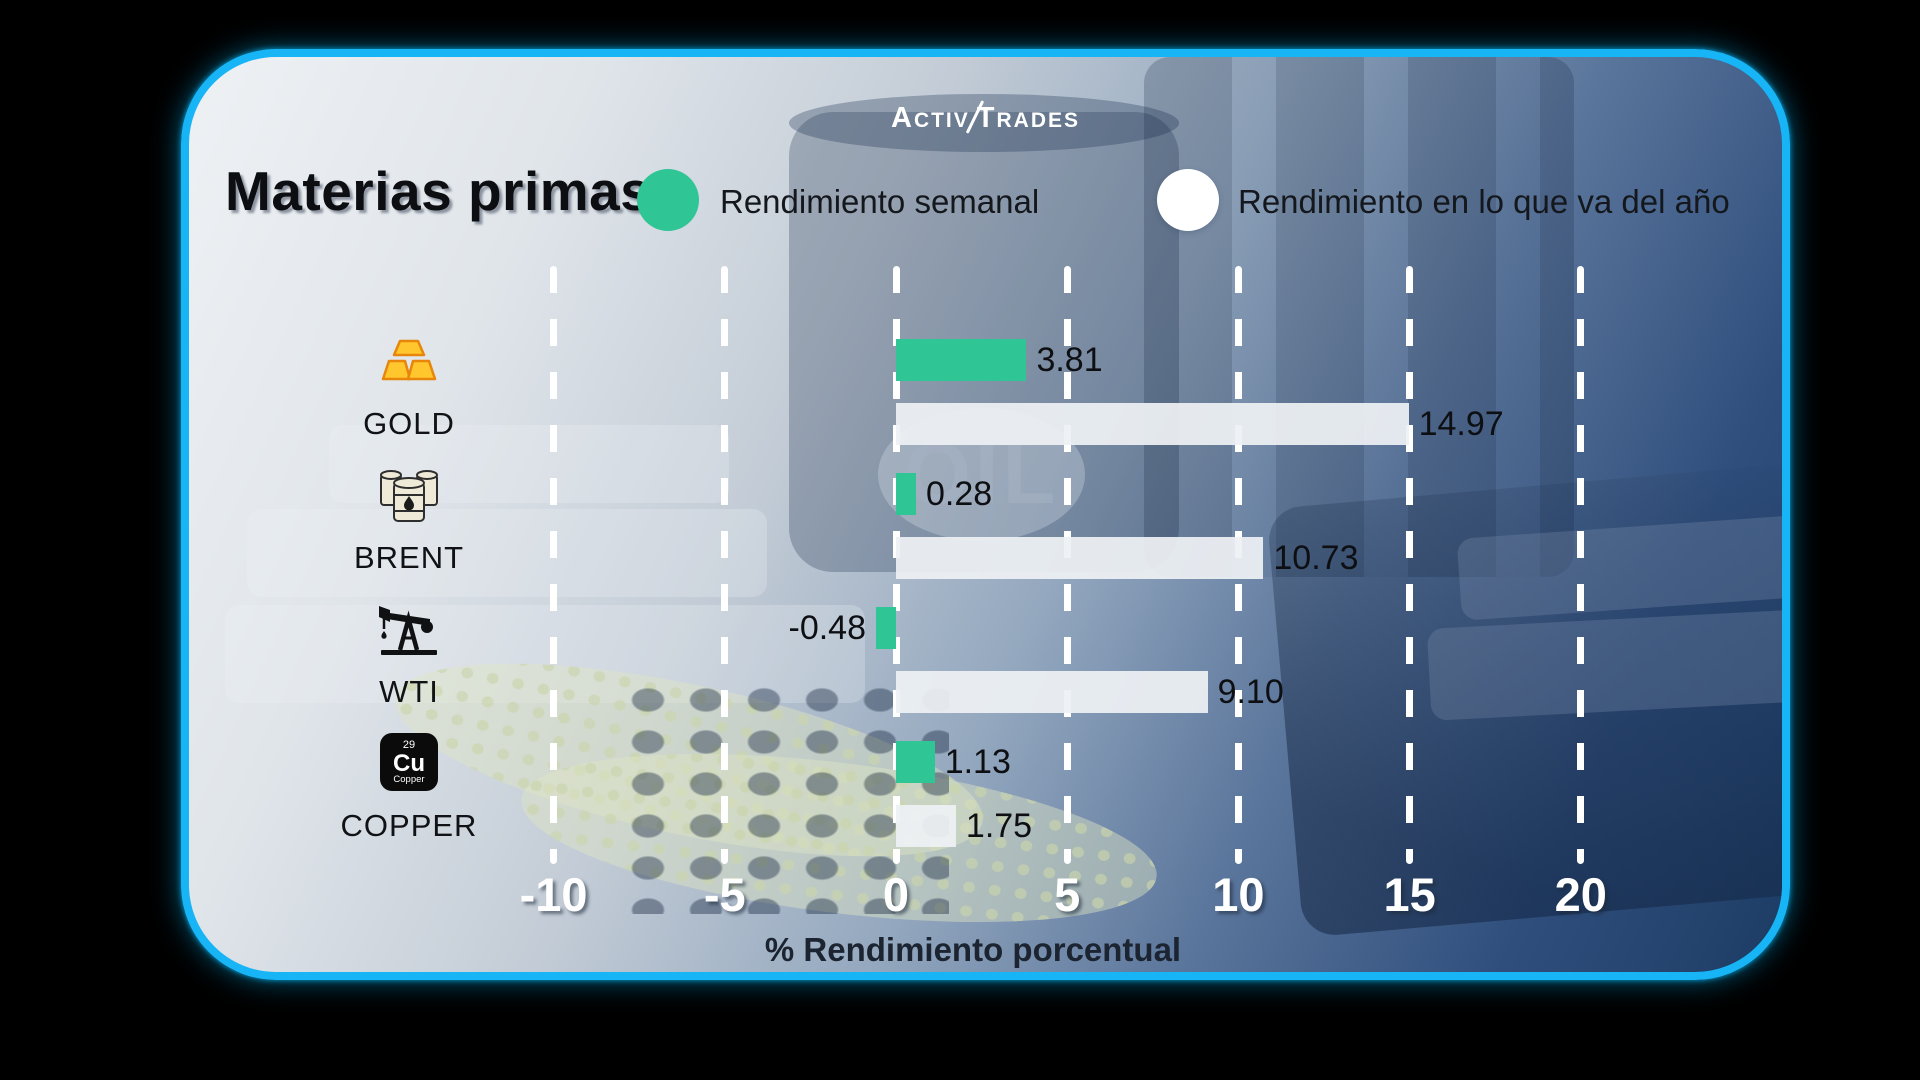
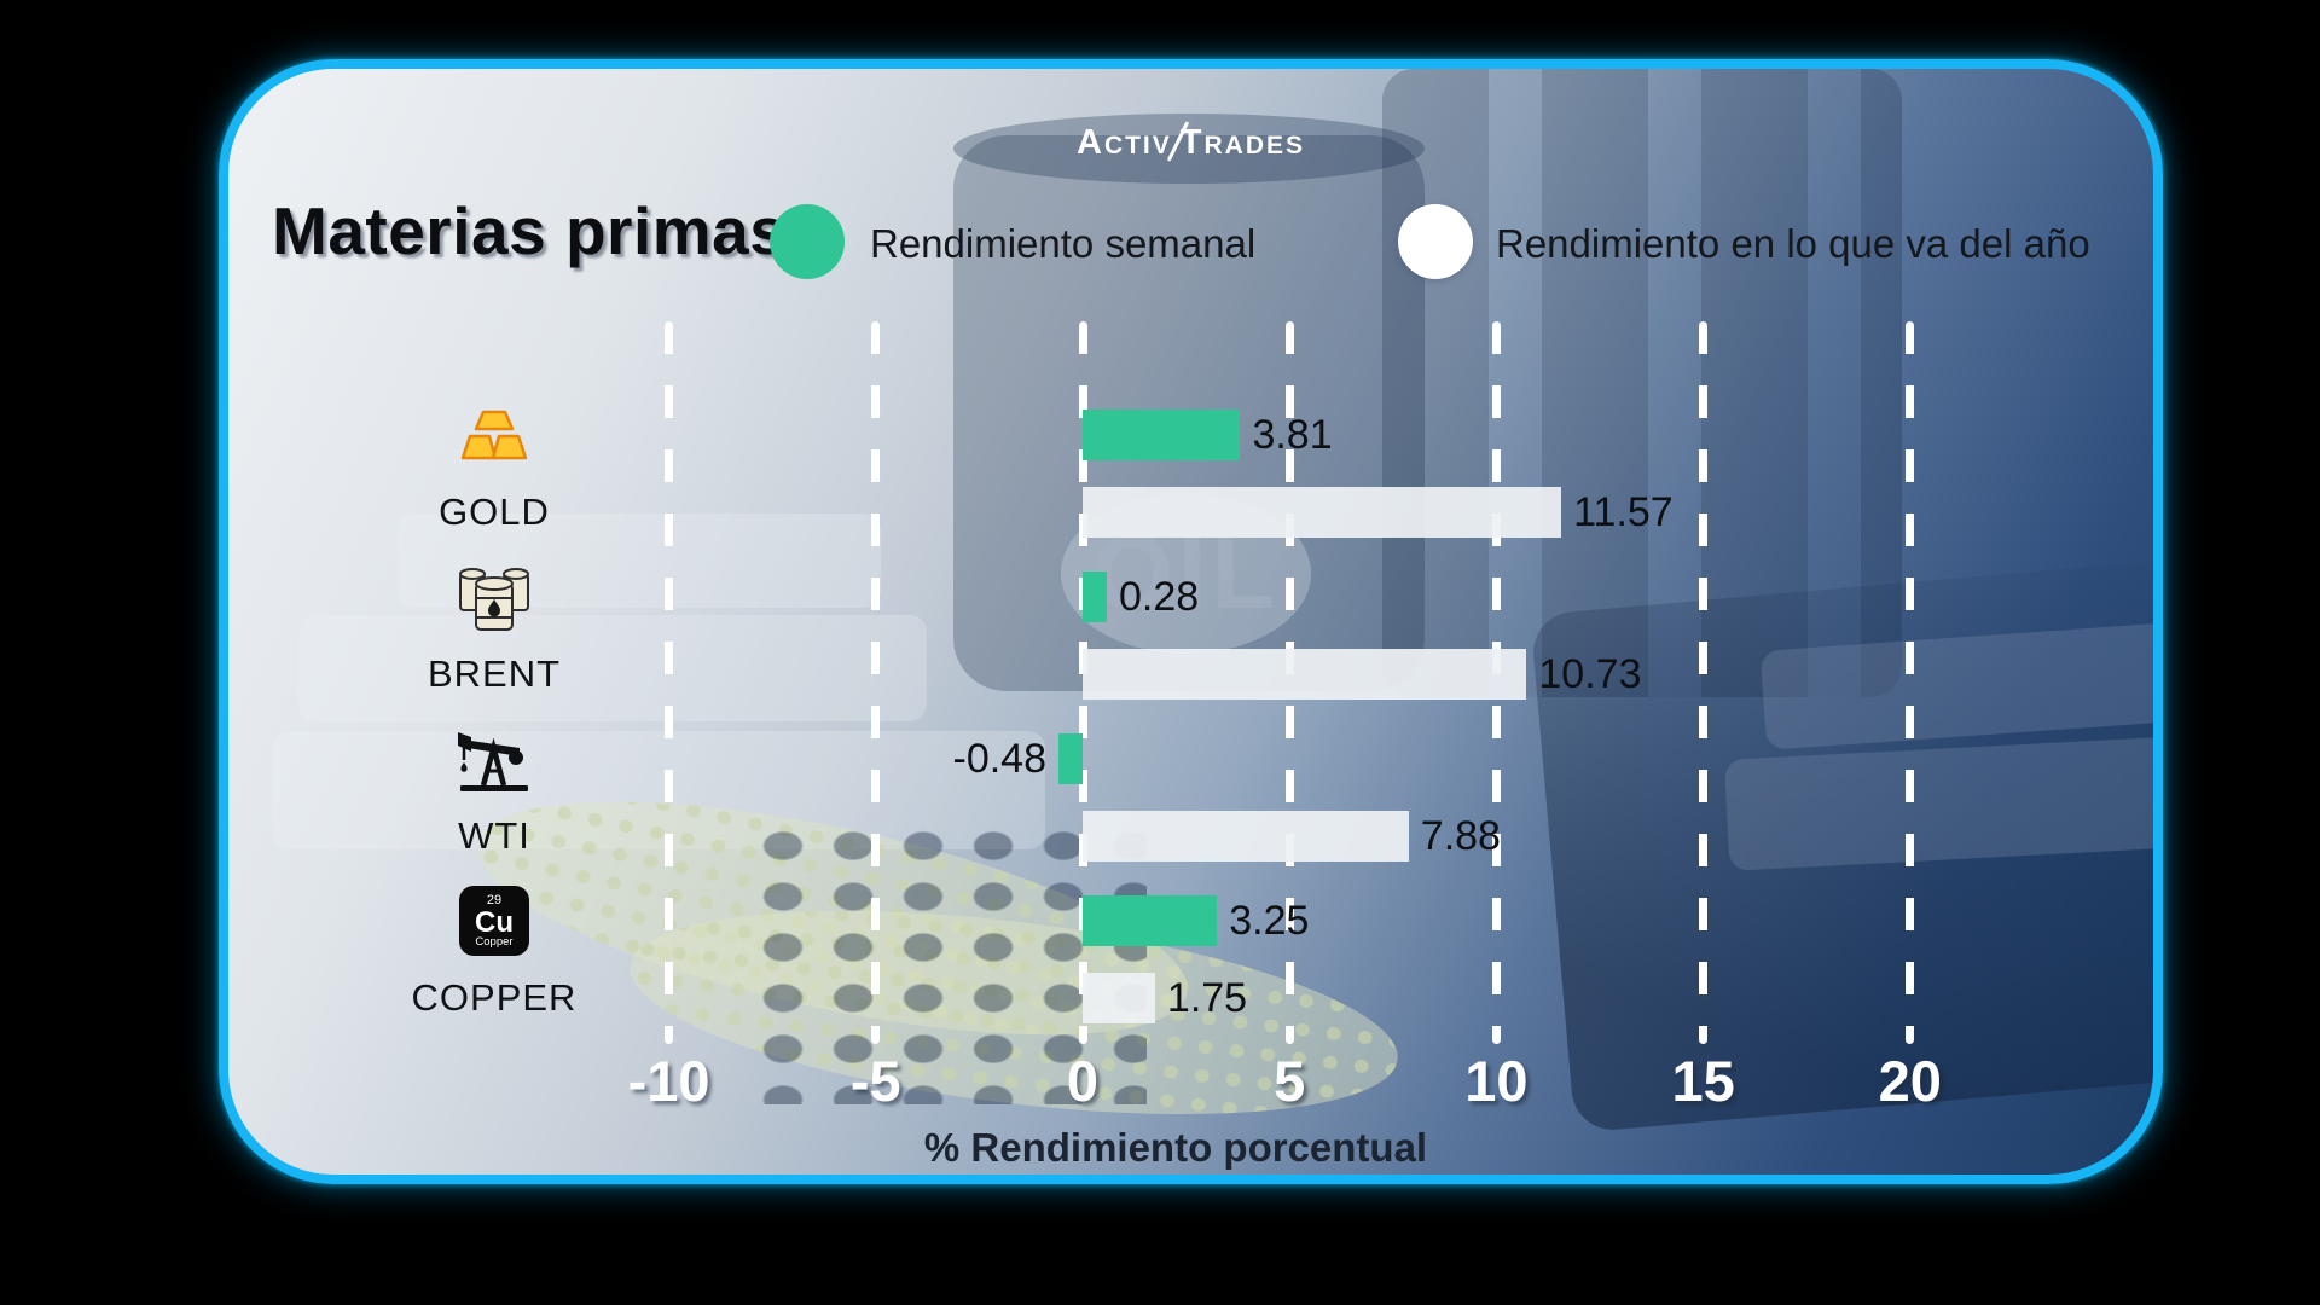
Rendimiento en lo que va del año/GOLD: 14.97 -> 11.57
Rendimiento en lo que va del año/WTI: 9.10 -> 7.88
Rendimiento semanal/COPPER: 1.13 -> 3.25
